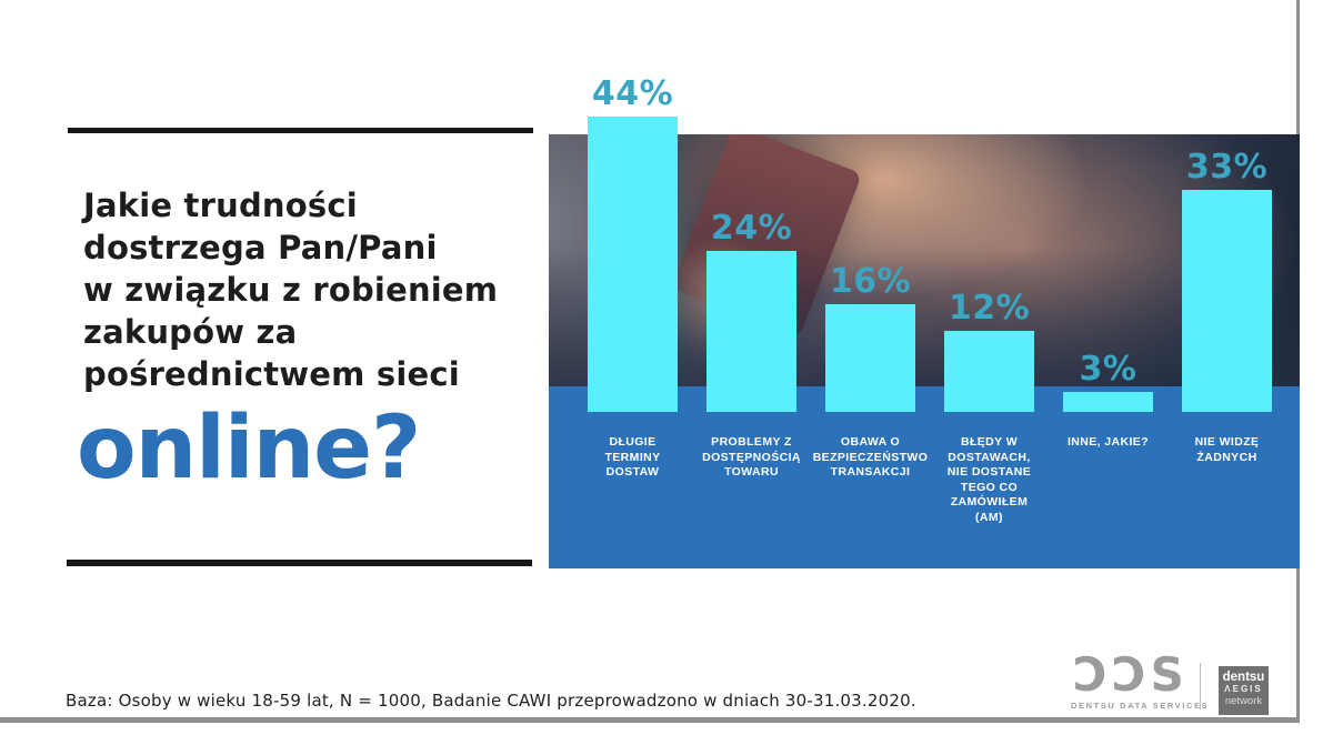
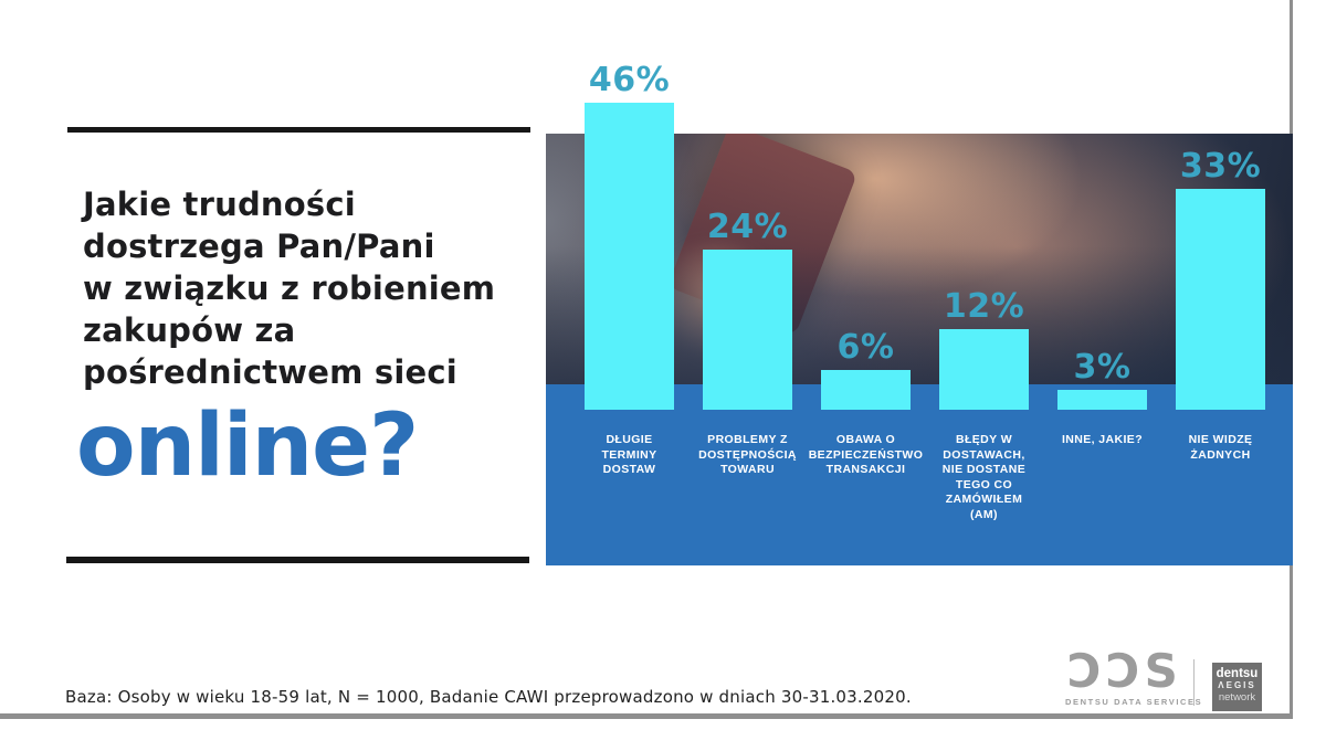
DŁUGIE TERMINY DOSTAW: 44% -> 46%
OBAWA O BEZPIECZEŃSTWO TRANSAKCJI: 16% -> 6%
